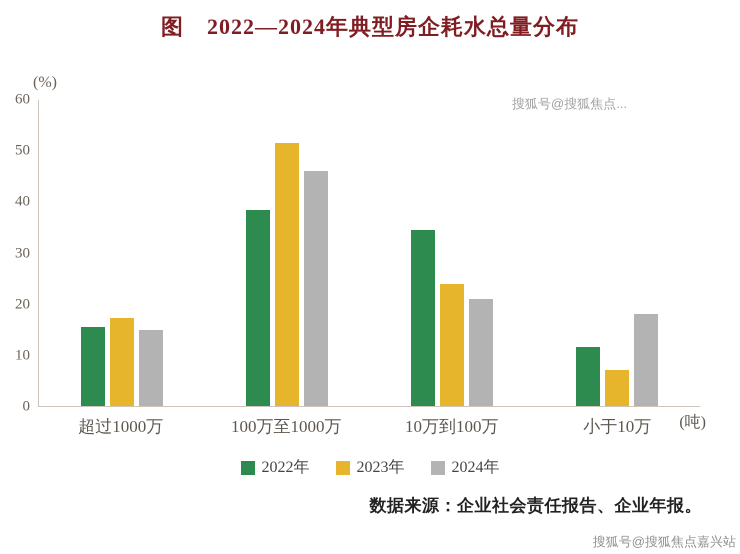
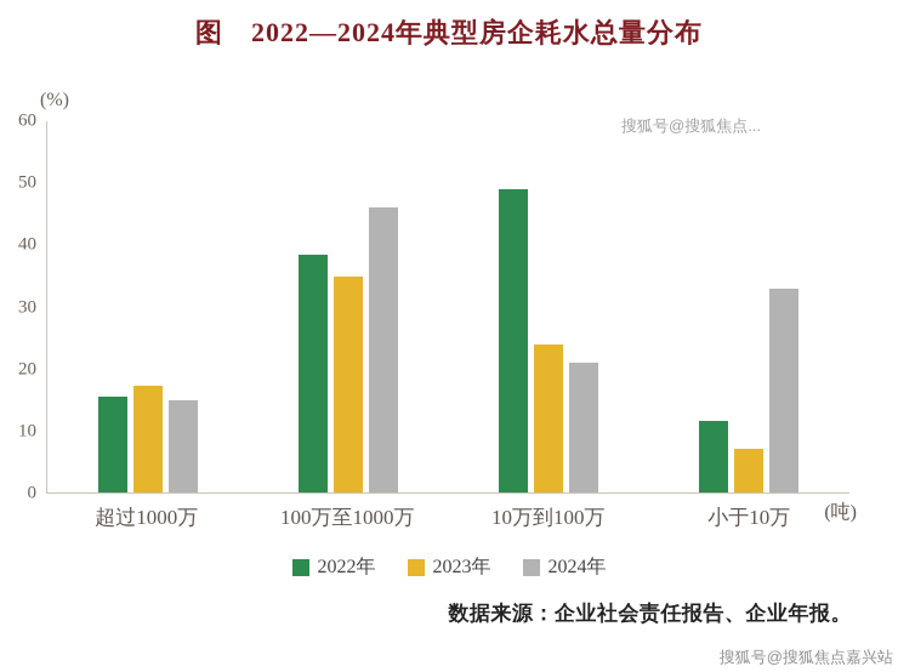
2023年/100万至1000万: 52 -> 35
2022年/10万到100万: 34 -> 49
2024年/小于10万: 18 -> 33
